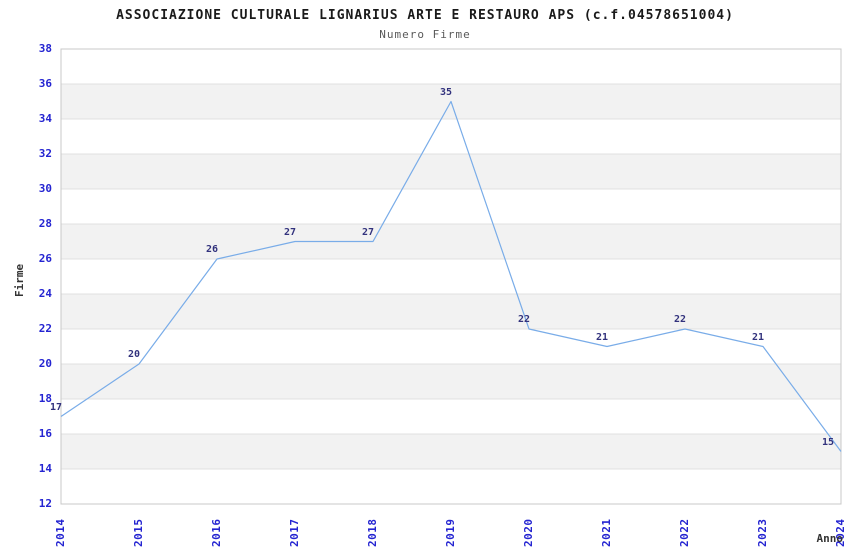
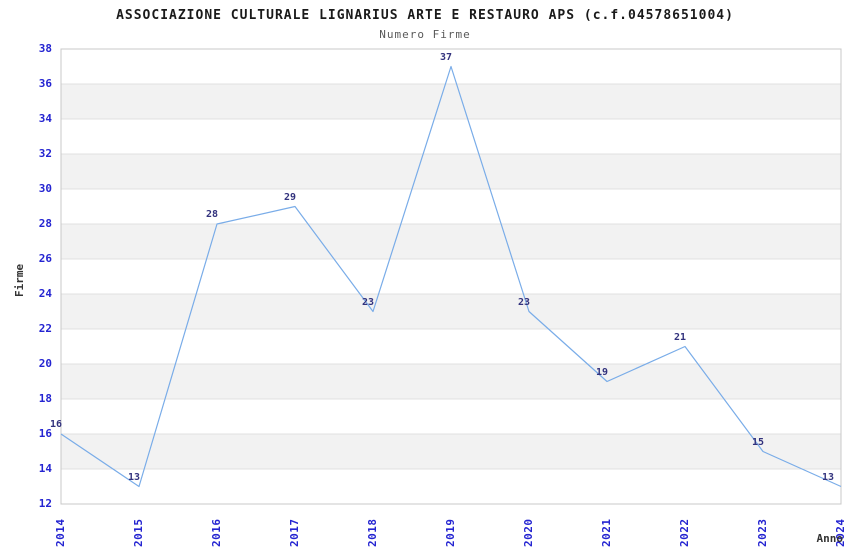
2014: 17 -> 16
2015: 20 -> 13
2016: 26 -> 28
2017: 27 -> 29
2018: 27 -> 23
2019: 35 -> 37
2020: 22 -> 23
2021: 21 -> 19
2022: 22 -> 21
2023: 21 -> 15
2024: 15 -> 13
